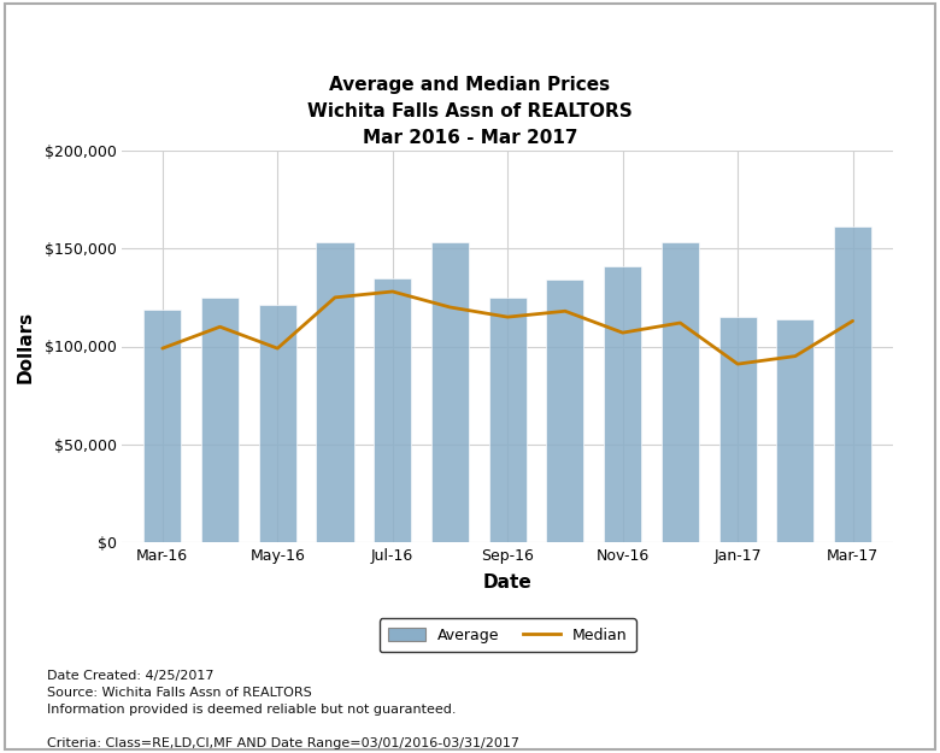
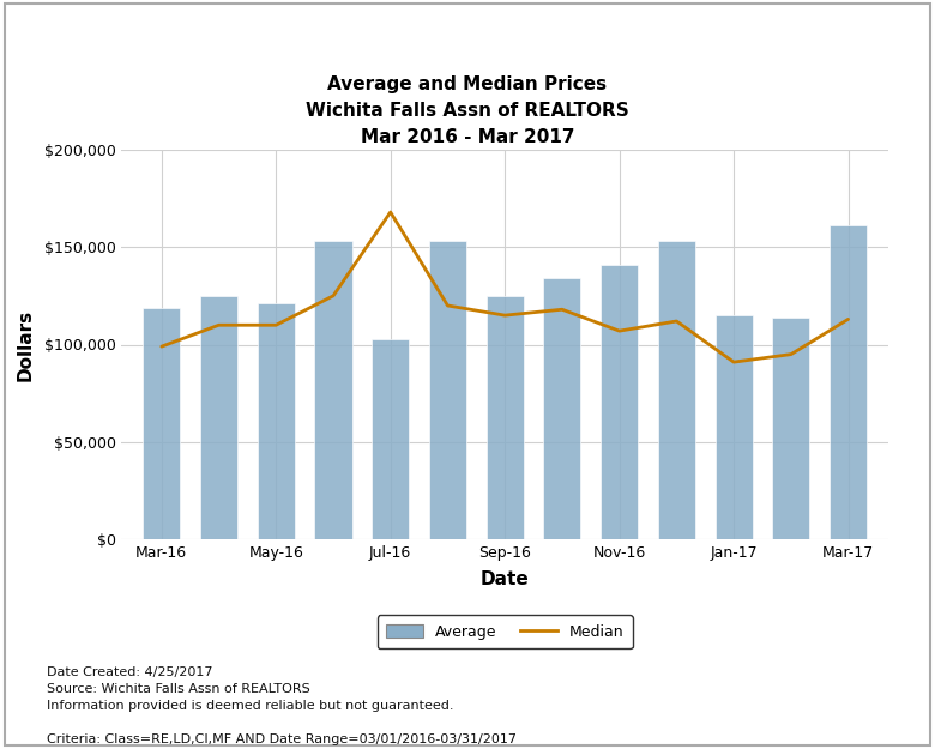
Median/May-16: $99,000 -> $110,000
Average/Jul-16: $135,000 -> $103,000
Median/Jul-16: $128,000 -> $168,000
